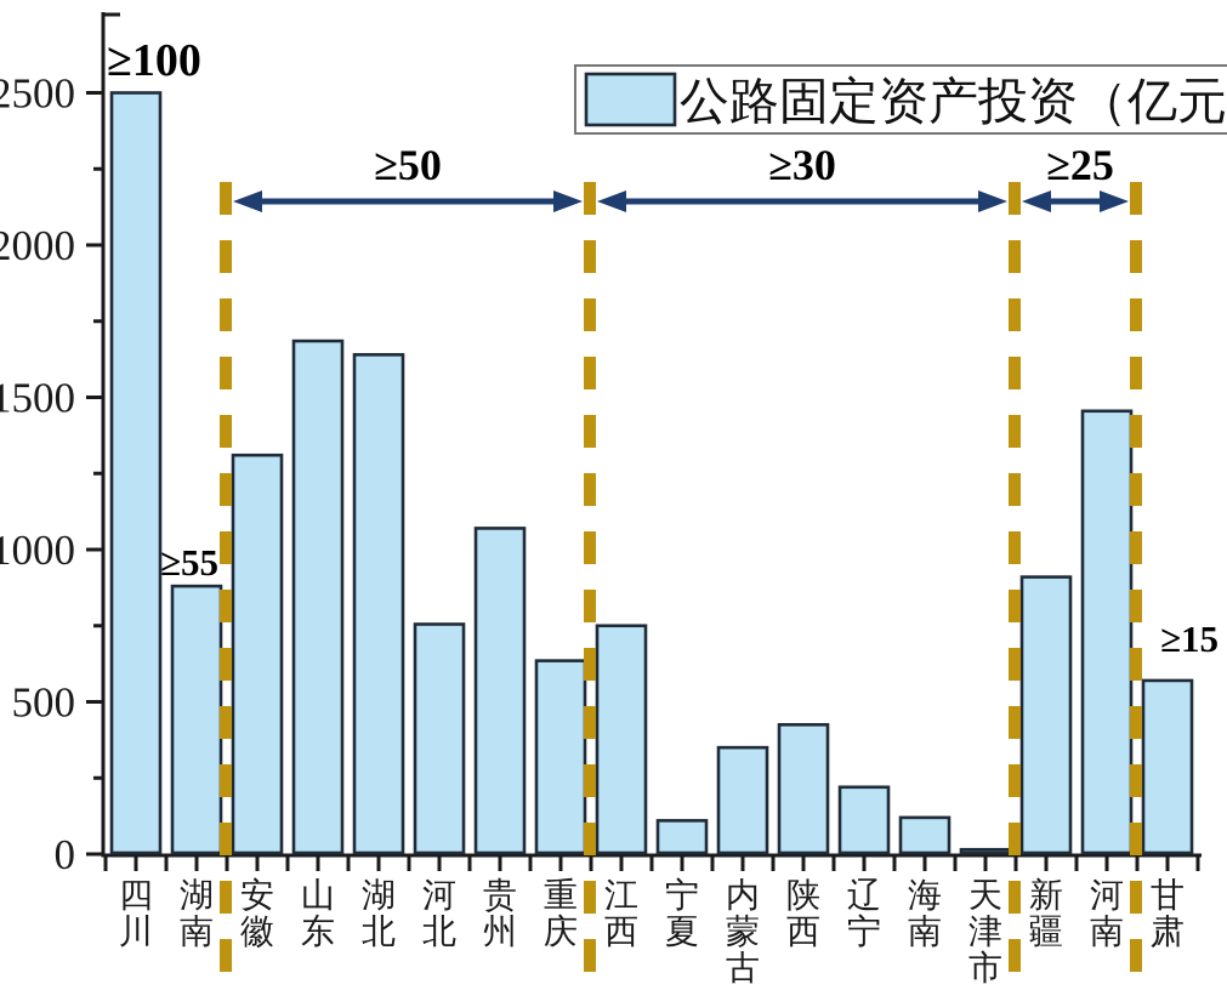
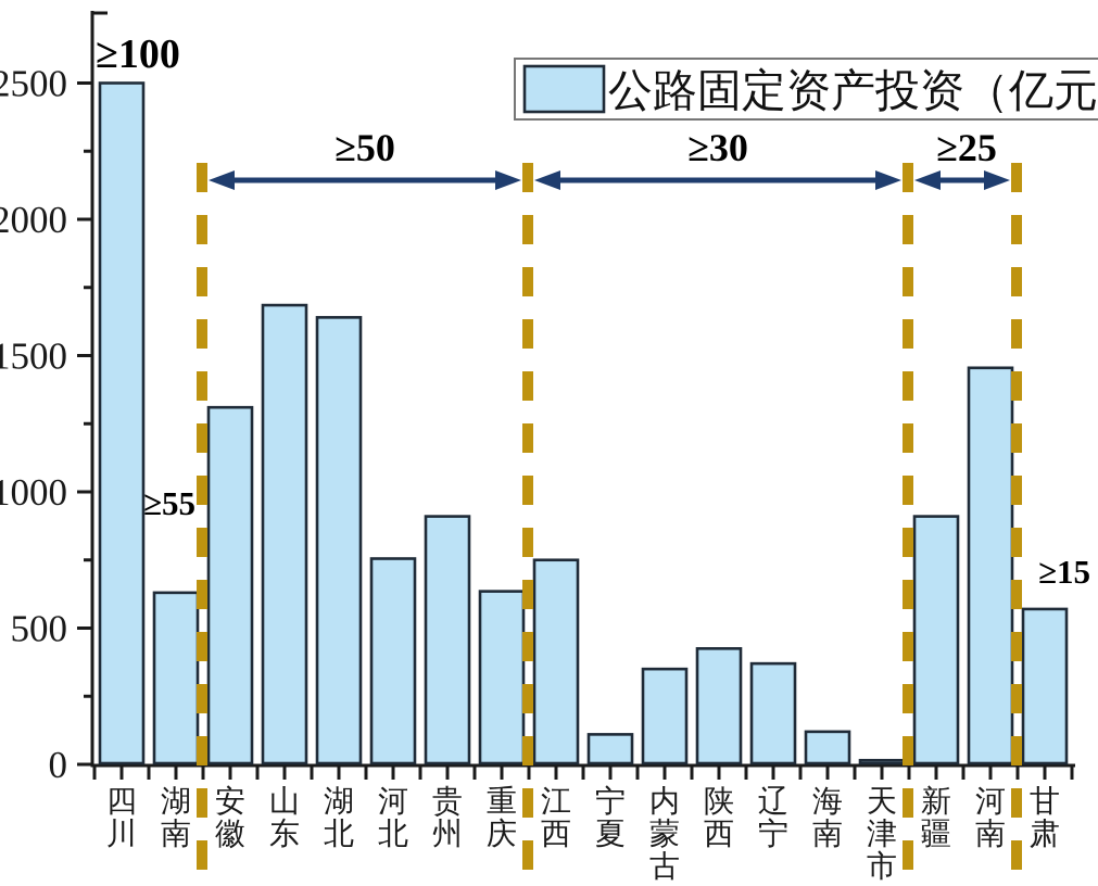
湖南: 880 -> 630
贵州: 1070 -> 910
辽宁: 220 -> 370
